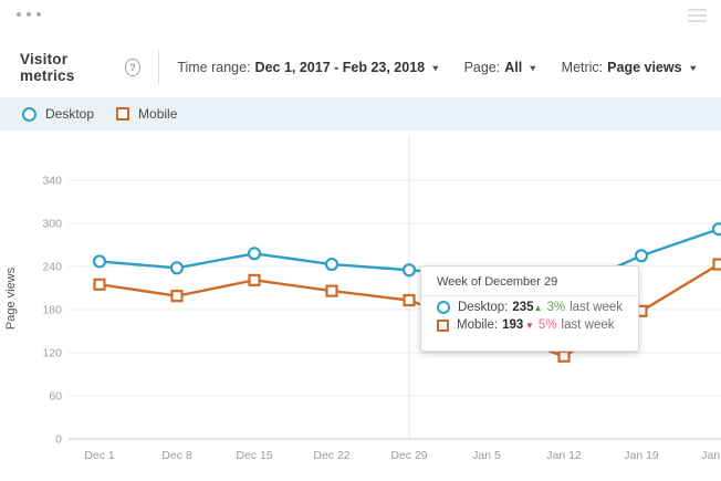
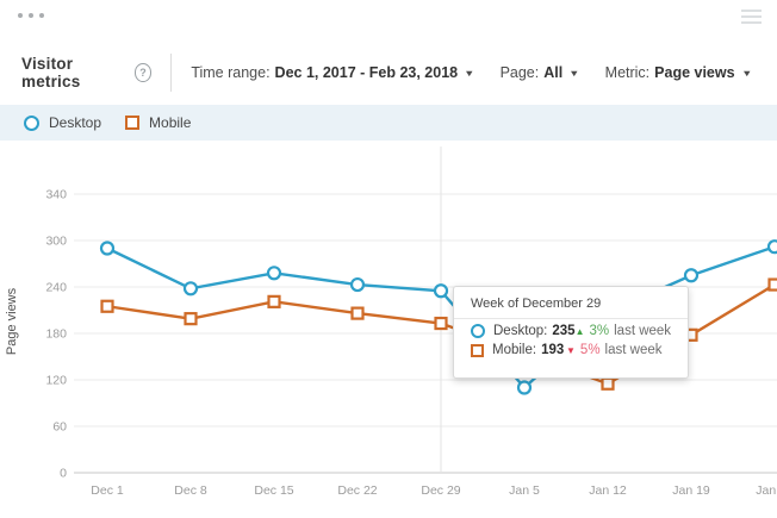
Desktop/Dec 1: 250 -> 290
Desktop/Jan 5: 230 -> 110
